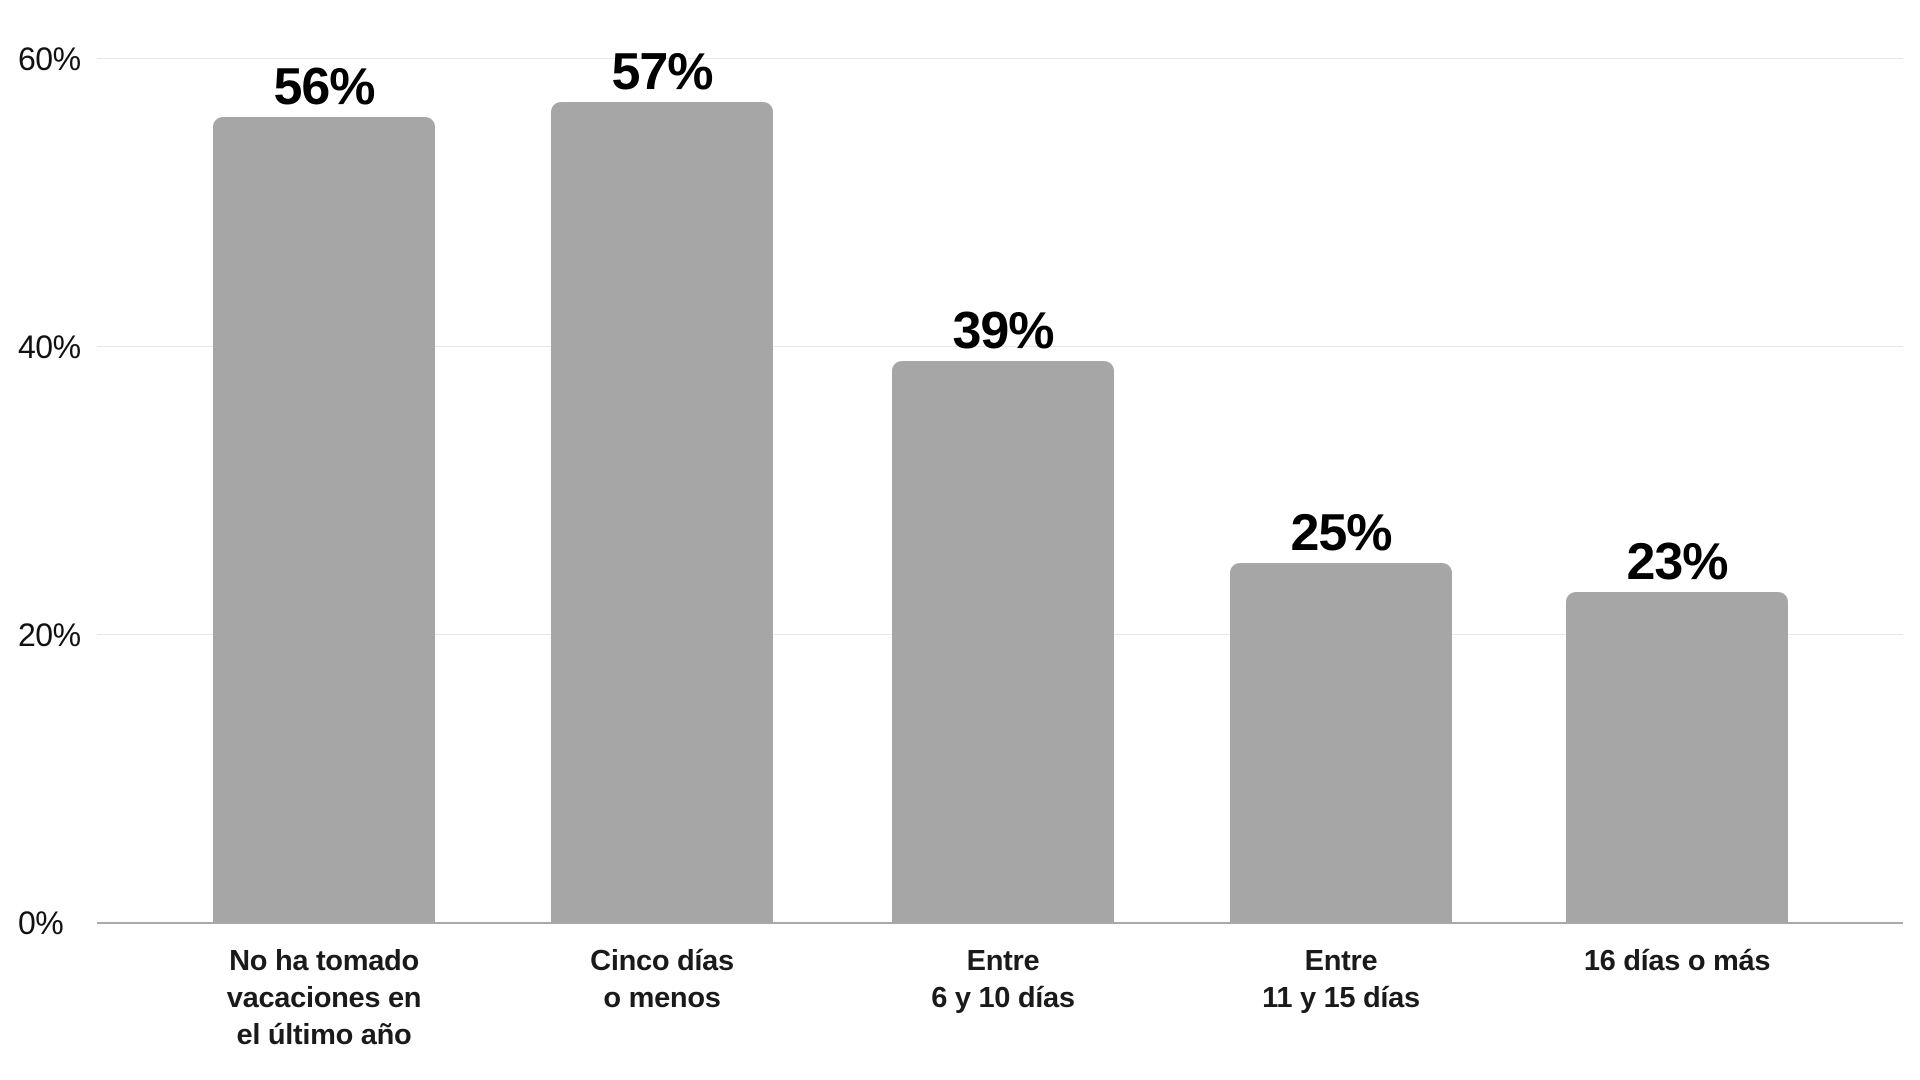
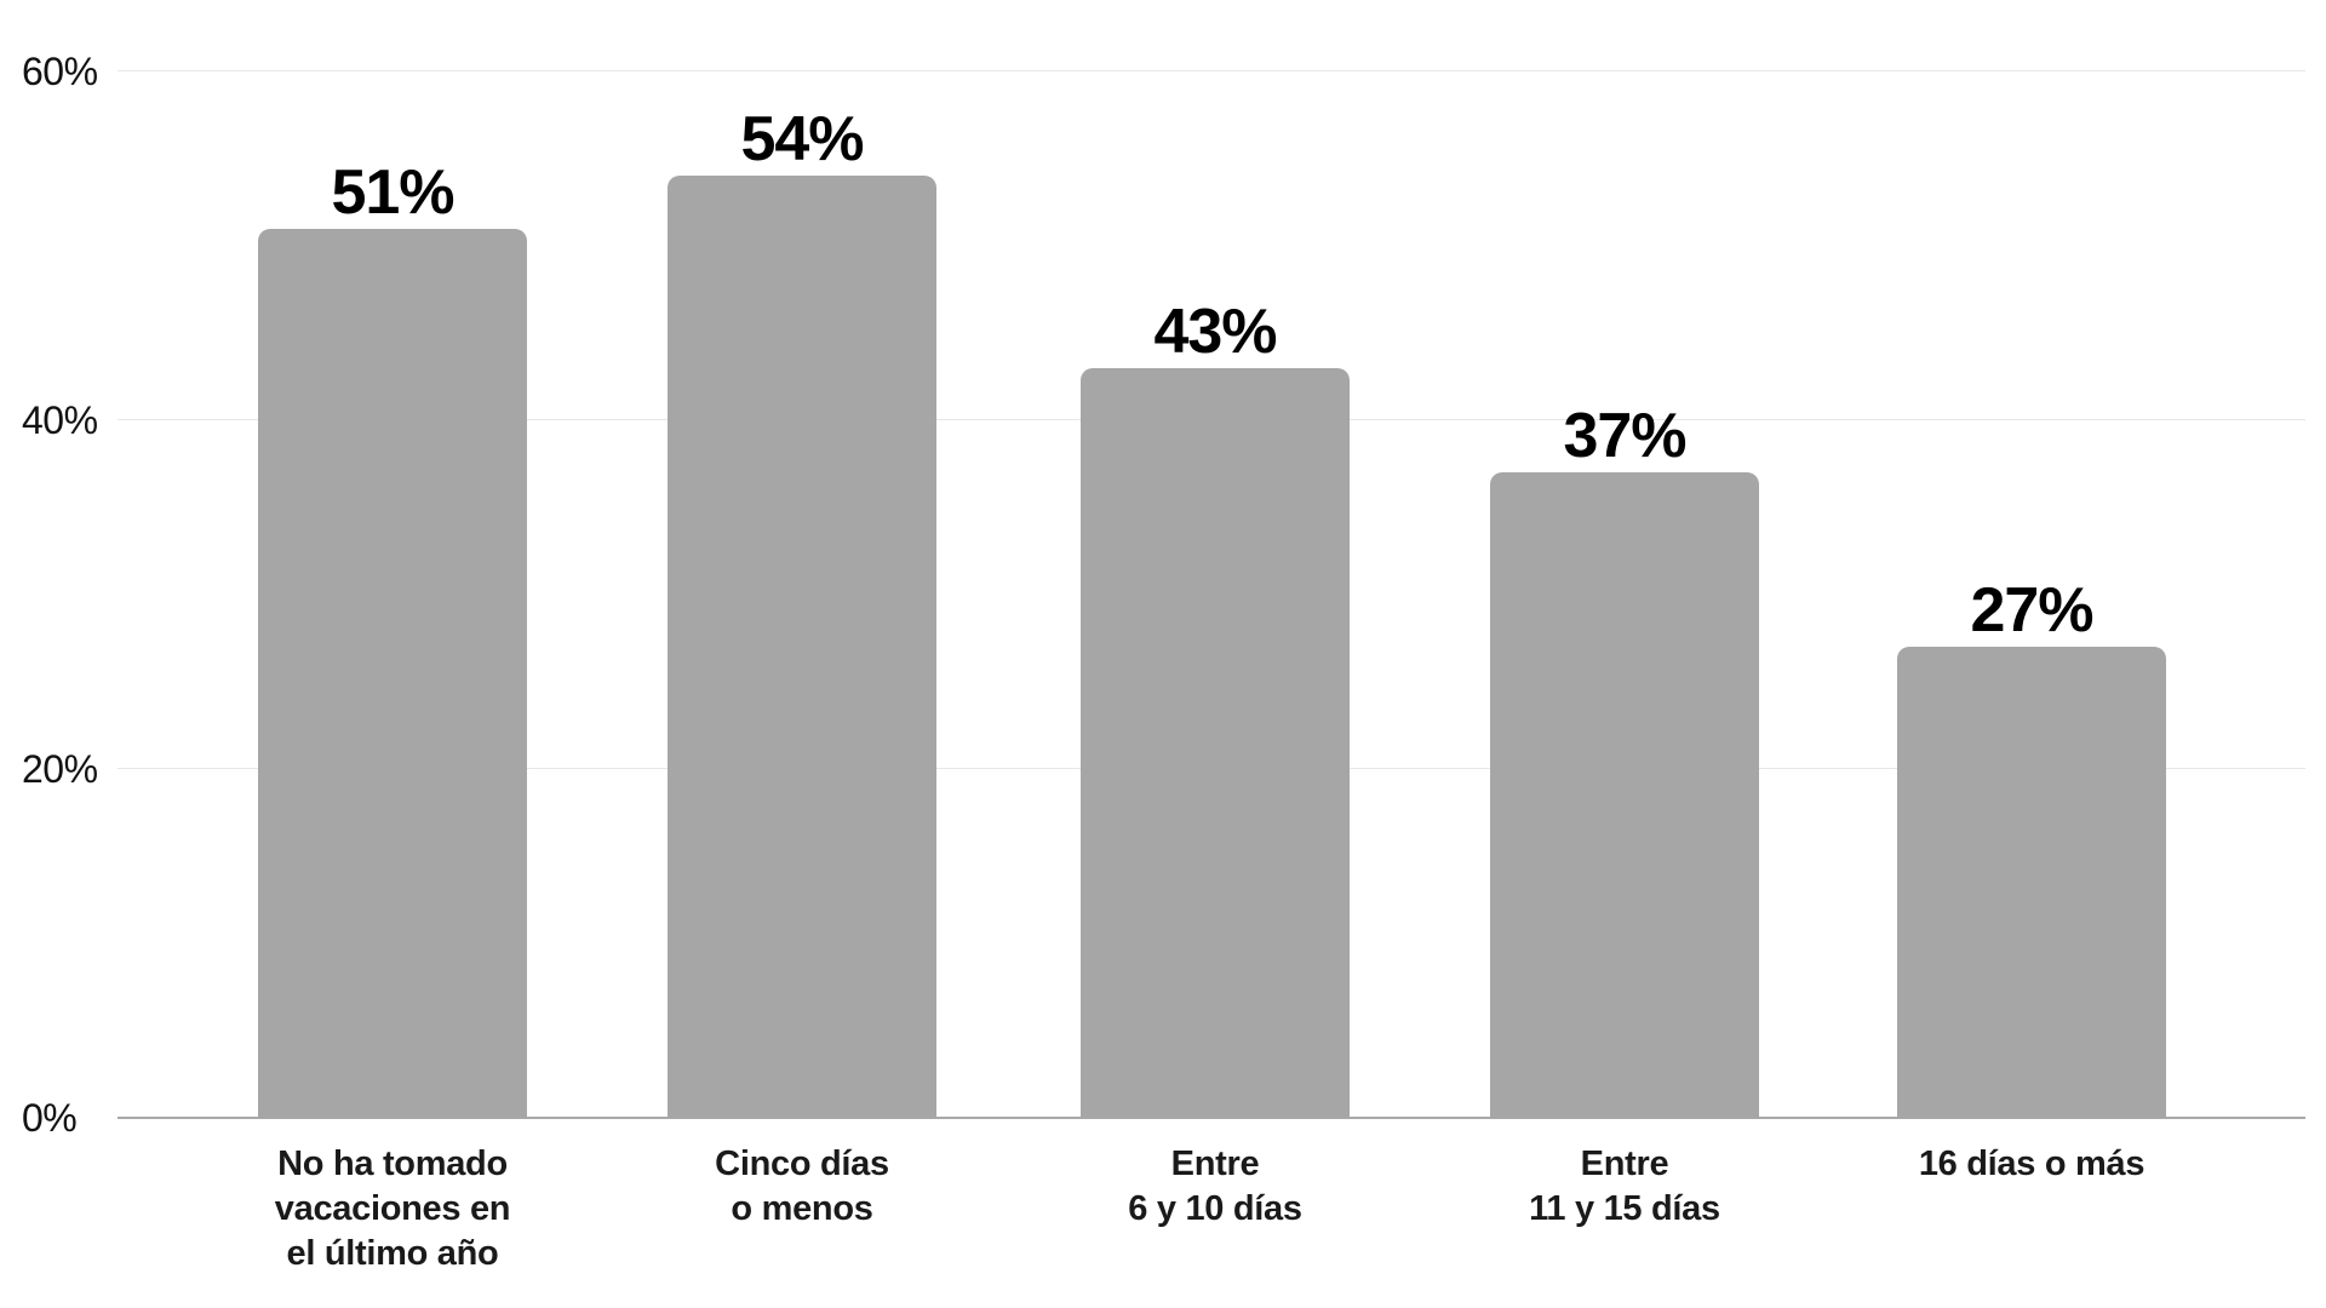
No ha tomado vacaciones en el último año: 56% -> 51%
Cinco días o menos: 57% -> 54%
Entre 6 y 10 días: 39% -> 43%
Entre 11 y 15 días: 25% -> 37%
16 días o más: 23% -> 27%
